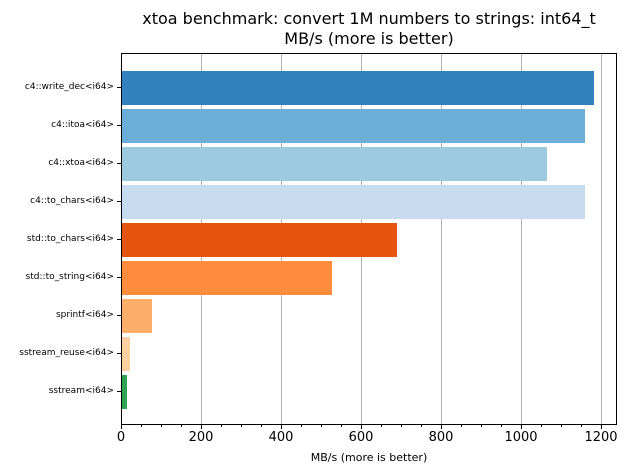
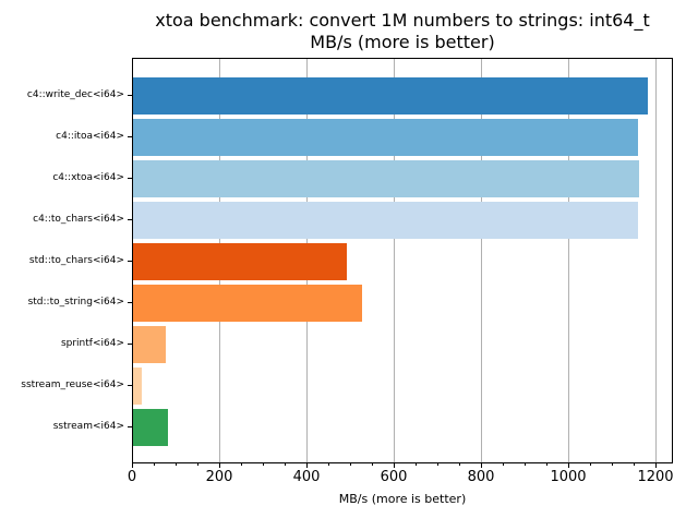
c4::xtoa<i64>: 1060 -> 1160
std::to_chars<i64>: 690 -> 490
sstream<i64>: 10 -> 80
